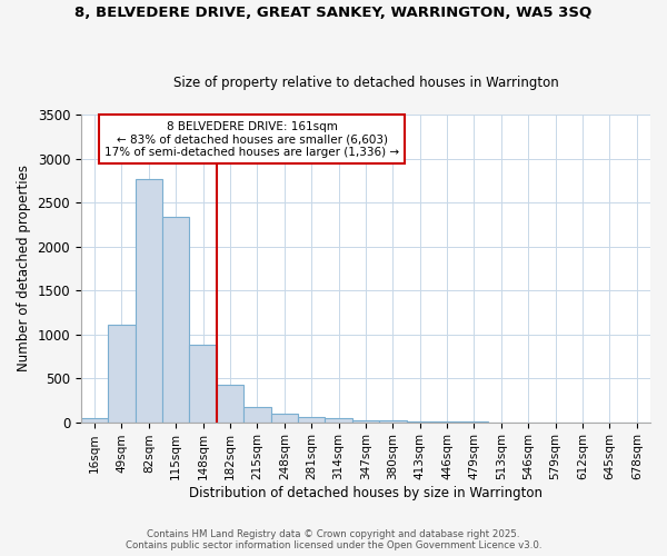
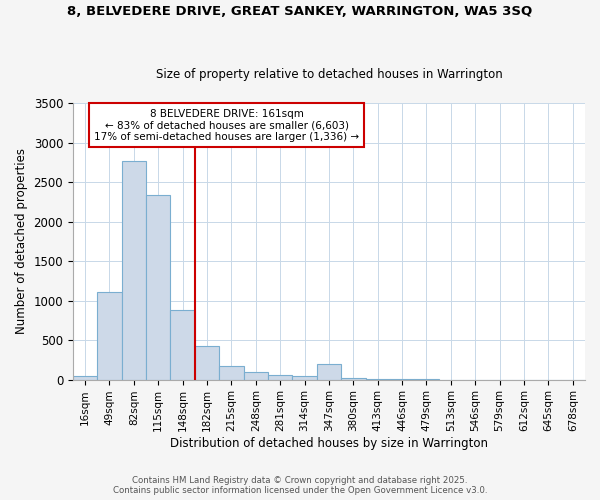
347sqm: 20 -> 200
